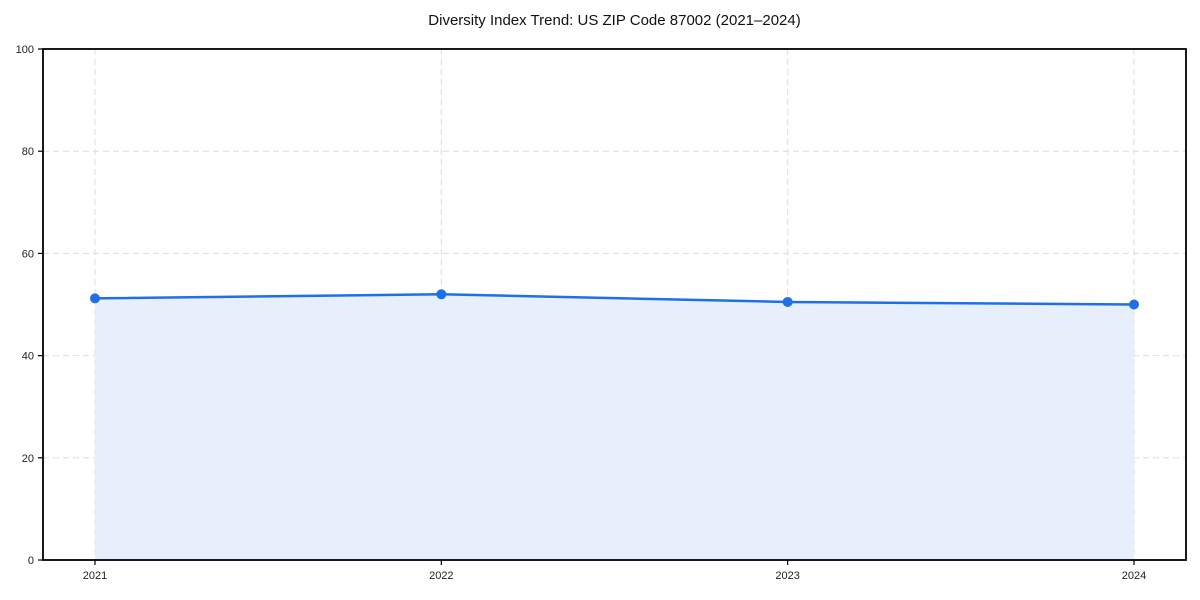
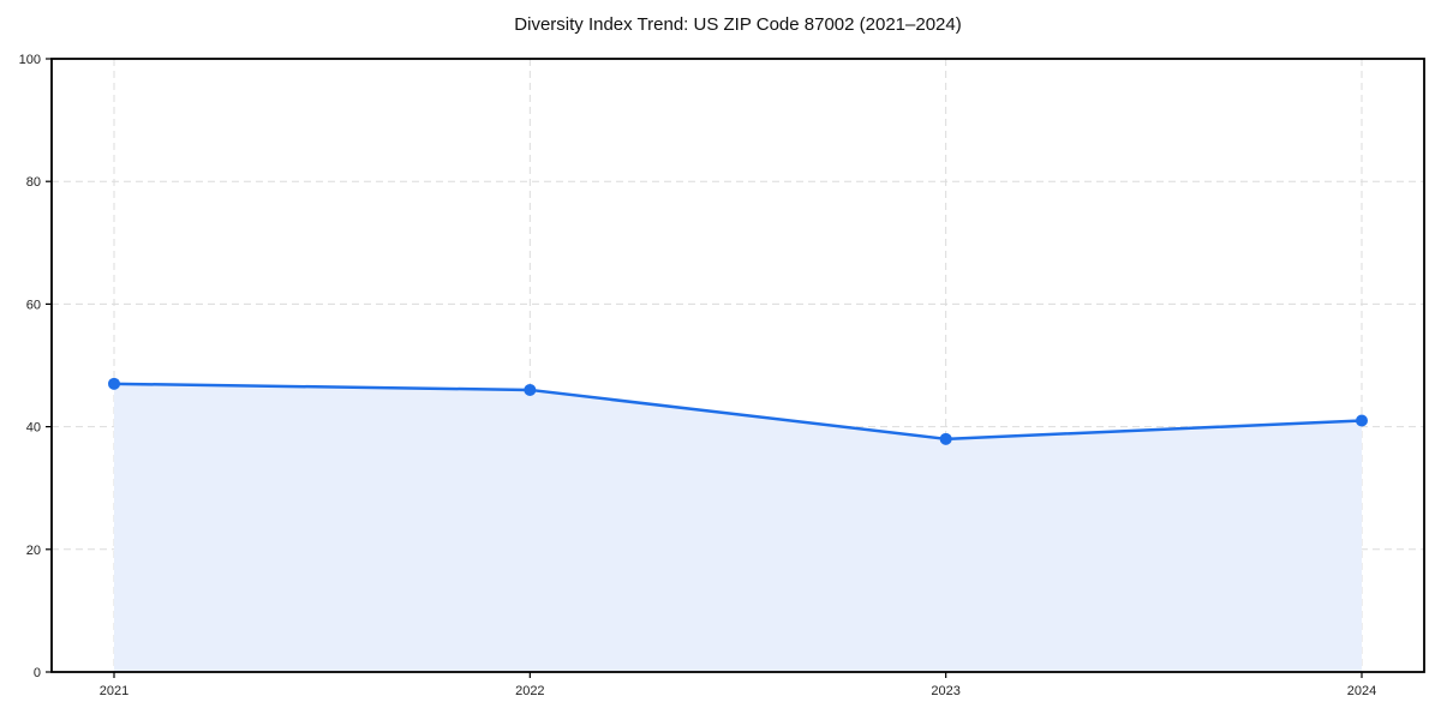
2021: 51 -> 47
2022: 52 -> 46
2023: 50 -> 38
2024: 50 -> 41
